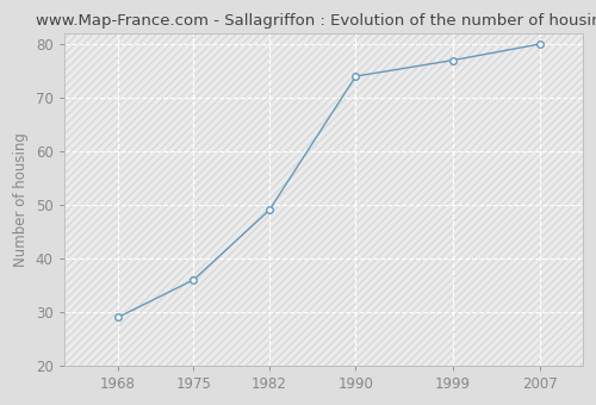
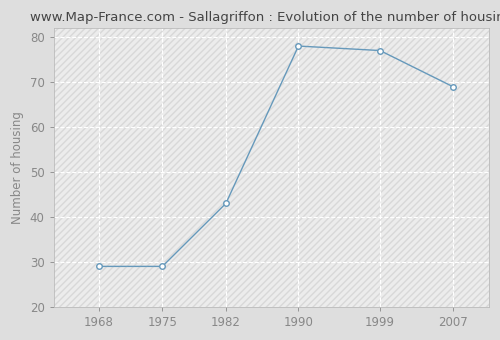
1975: 36 -> 29
1982: 49 -> 43
1990: 74 -> 78
2007: 80 -> 69
